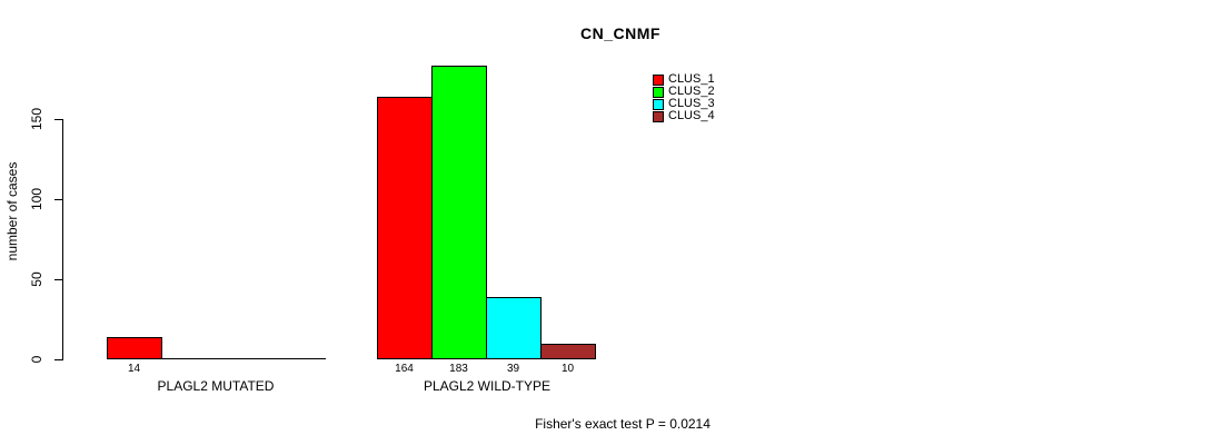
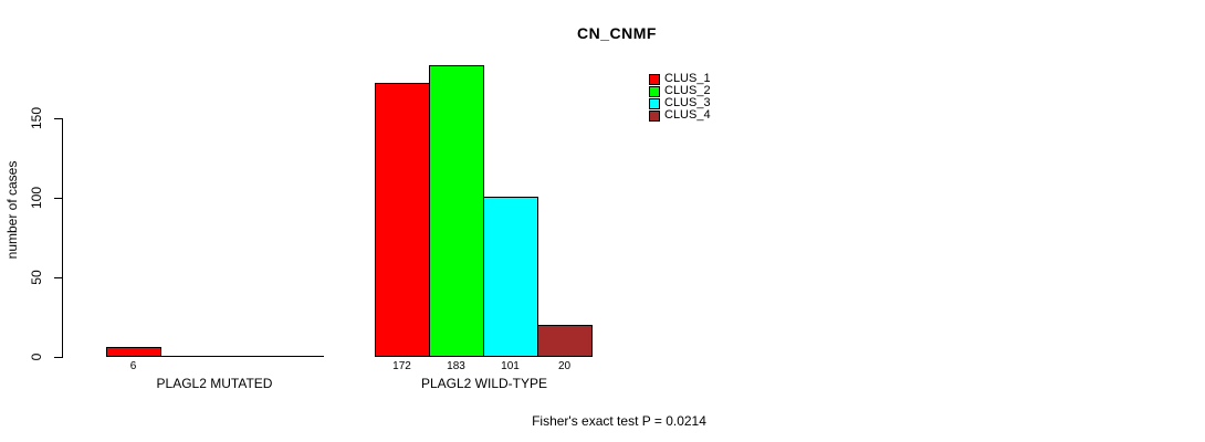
CLUS_1/PLAGL2 MUTATED: 14 -> 6
CLUS_1/PLAGL2 WILD-TYPE: 164 -> 172
CLUS_3/PLAGL2 WILD-TYPE: 39 -> 101
CLUS_4/PLAGL2 WILD-TYPE: 10 -> 20
